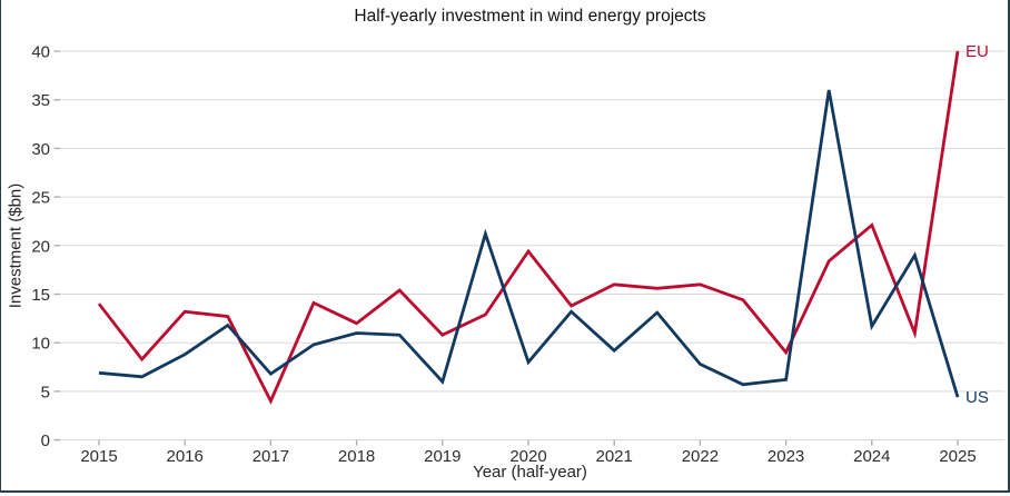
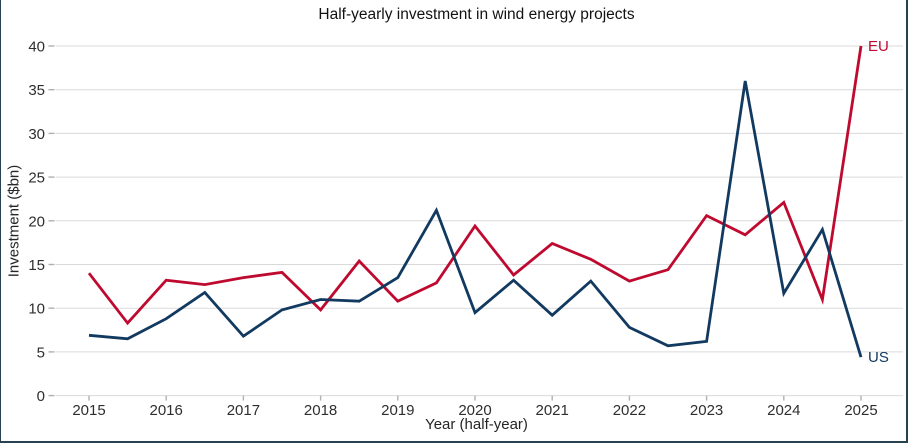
EU/2017: 4 -> 14
EU/2018: 12 -> 10
US/2019: 6 -> 14
US/2020: 8 -> 10
EU/2021: 16 -> 17
EU/2022: 16 -> 13
EU/2023: 9 -> 21
